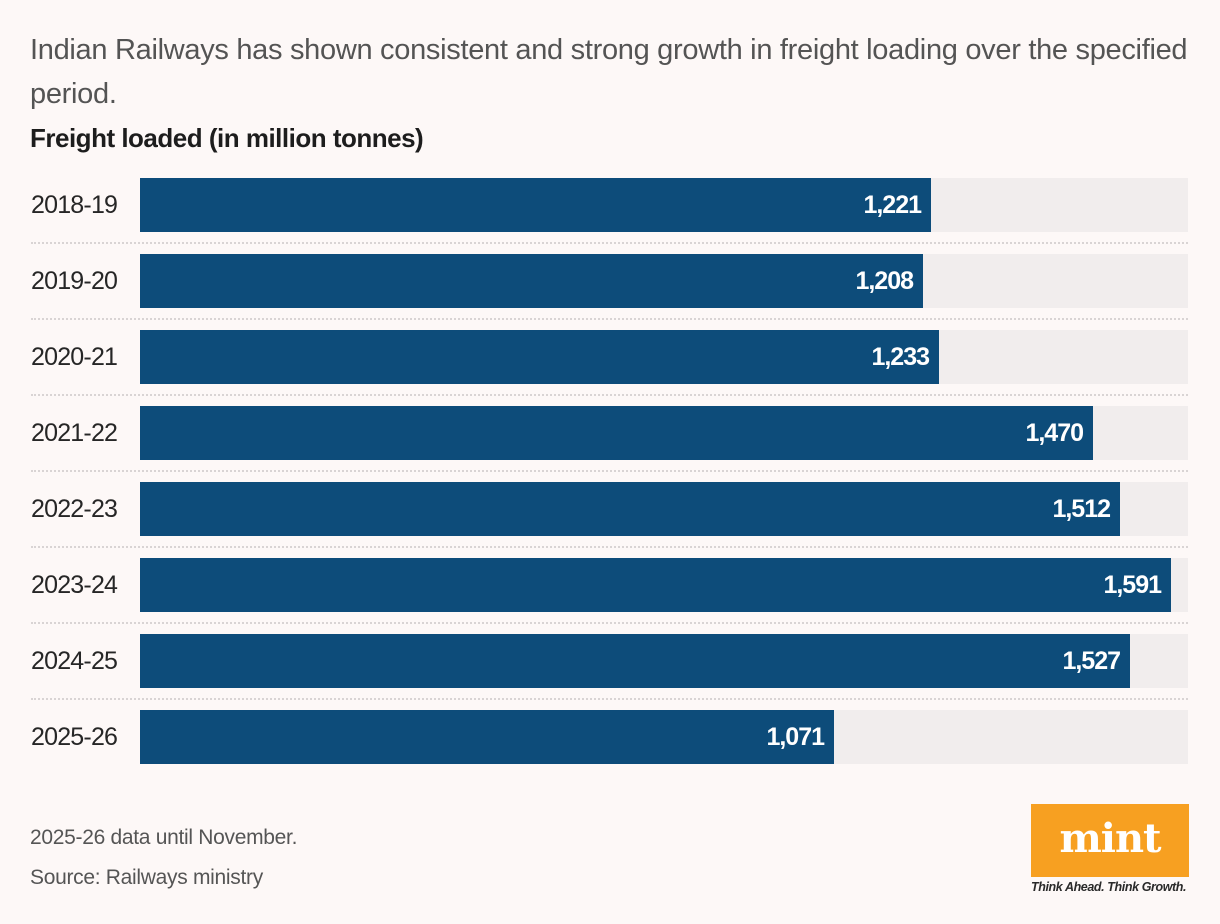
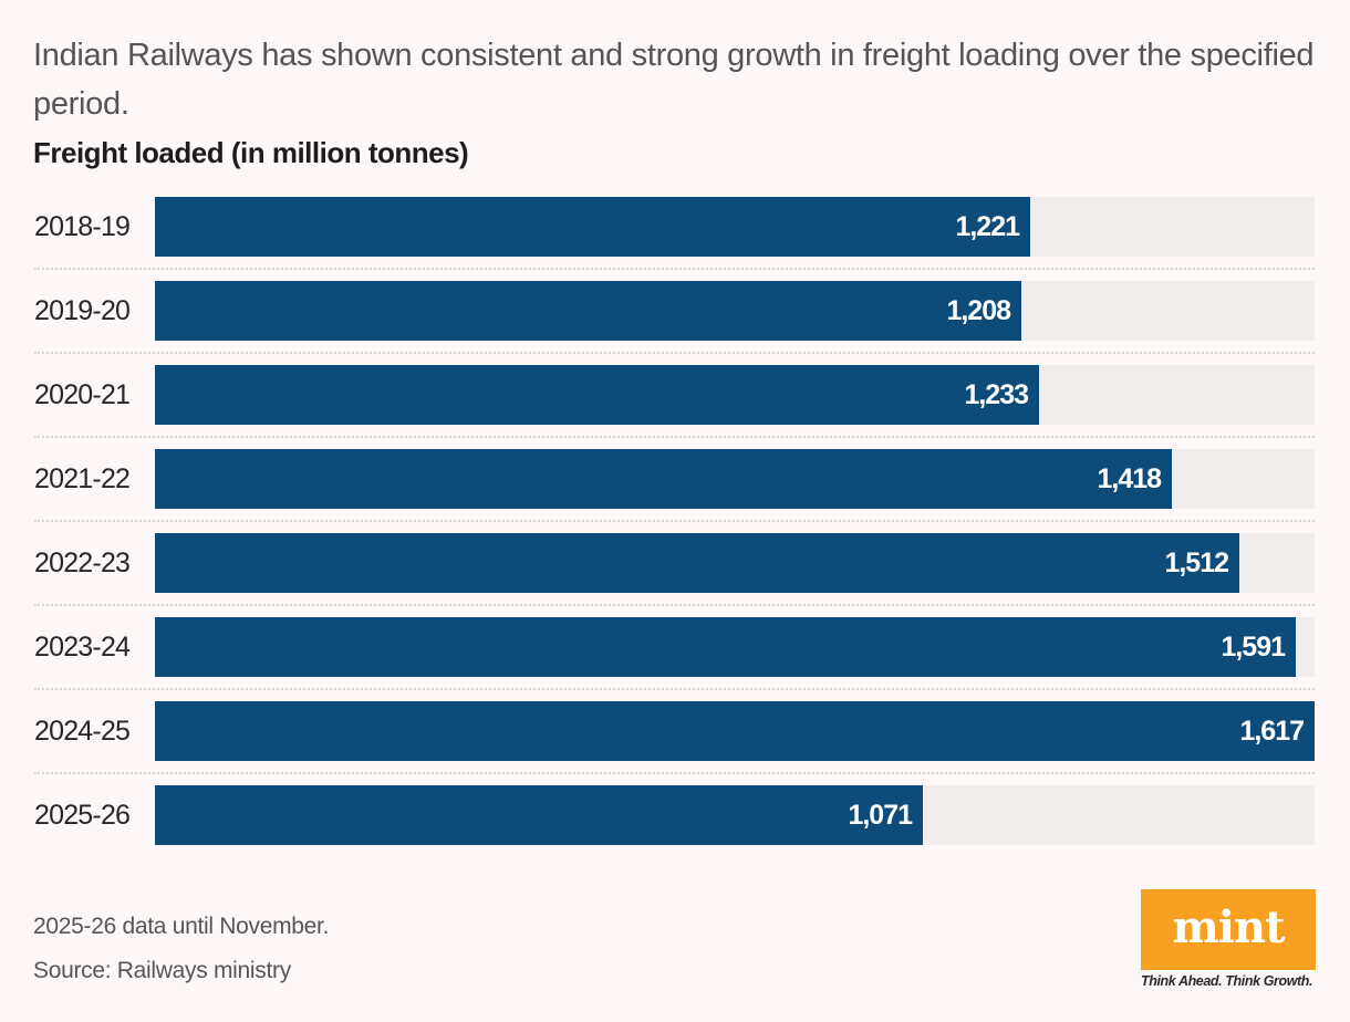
2021-22: 1,470 -> 1,418
2024-25: 1,527 -> 1,617
